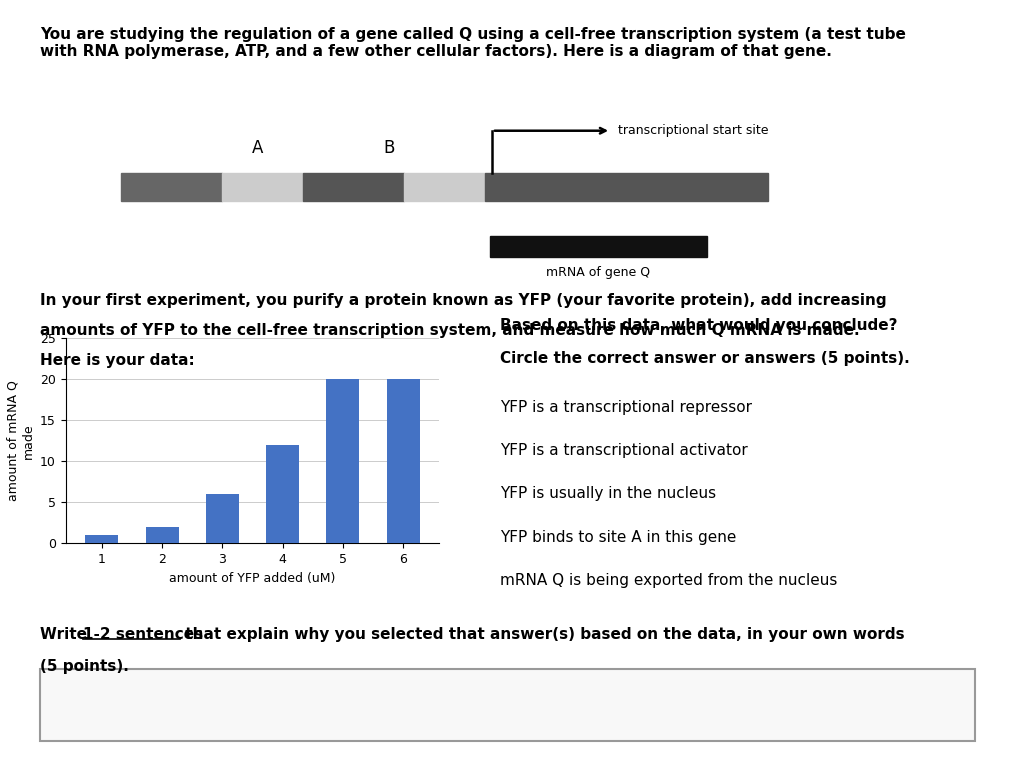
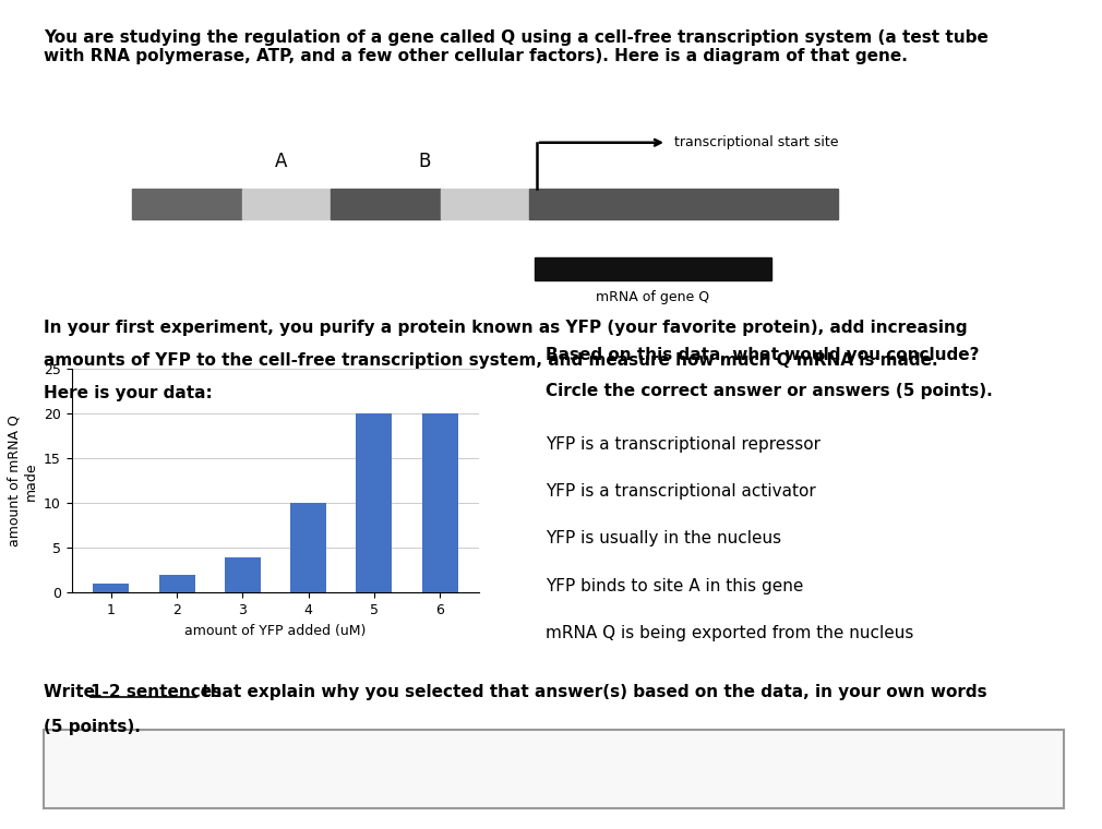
3: 6 -> 4
4: 12 -> 10
